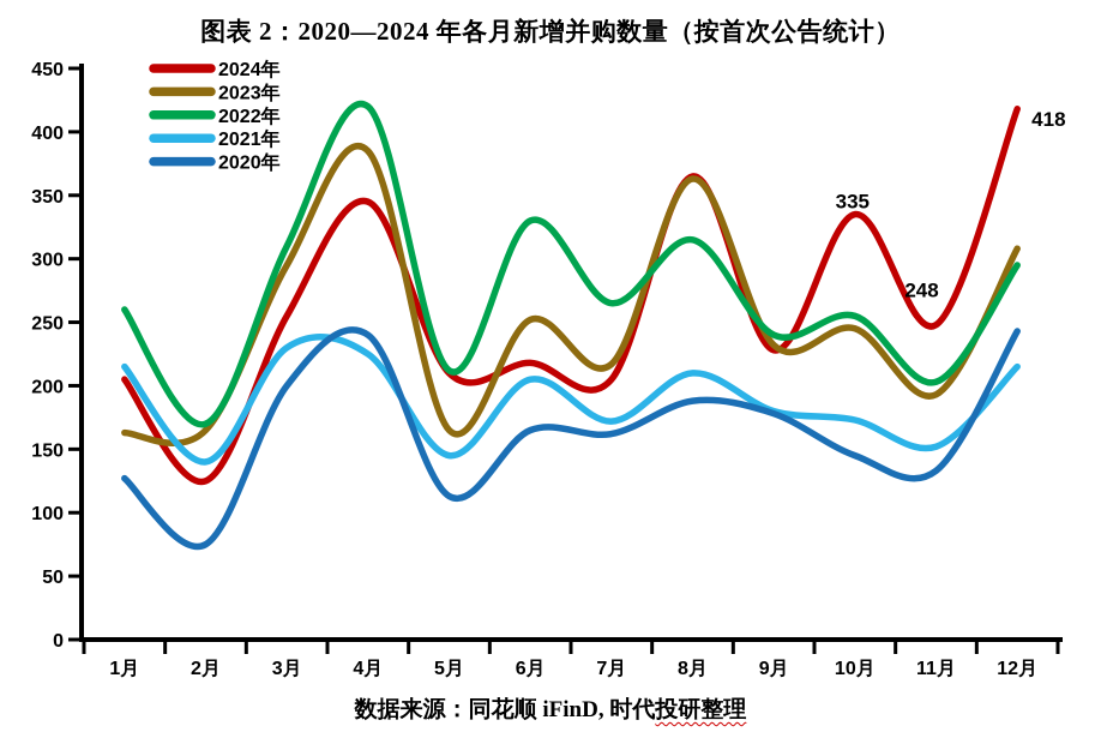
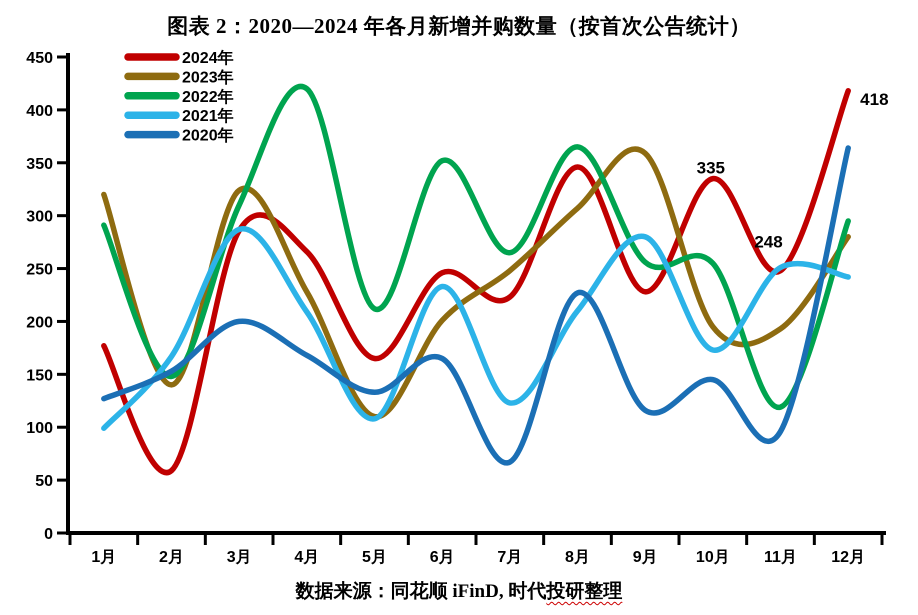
2024年/1月: 205 -> 177
2023年/1月: 163 -> 320
2022年/1月: 260 -> 291
2021年/1月: 215 -> 99
2024年/2月: 125 -> 59
2023年/2月: 165 -> 140
2022年/2月: 170 -> 148
2021年/2月: 140 -> 167
2020年/2月: 75 -> 153
2024年/3月: 255 -> 286
2023年/3月: 295 -> 324
2021年/3月: 230 -> 287
2024年/4月: 345 -> 266
2023年/4月: 385 -> 228
2021年/4月: 225 -> 209
2020年/4月: 240 -> 168
2024年/5月: 210 -> 165
2023年/5月: 165 -> 110
2021年/5月: 145 -> 108
2020年/5月: 113 -> 133
2024年/6月: 218 -> 246
2023年/6月: 252 -> 201
2022年/6月: 330 -> 352
2021年/6月: 205 -> 233
2024年/7月: 205 -> 223
2023年/7月: 217 -> 248
2021年/7月: 172 -> 123
2020年/7月: 162 -> 67
2024年/8月: 365 -> 346
2023年/8月: 363 -> 307
2022年/8月: 315 -> 365
2020年/8月: 188 -> 227
2023年/9月: 232 -> 359
2022年/9月: 240 -> 256
2021年/9月: 180 -> 280
2020年/9月: 178 -> 116
2023年/10月: 245 -> 195
2022年/11月: 203 -> 119
2021年/11月: 152 -> 251
2020年/11月: 133 -> 96
2023年/12月: 308 -> 280
2021年/12月: 215 -> 242
2020年/12月: 243 -> 364
